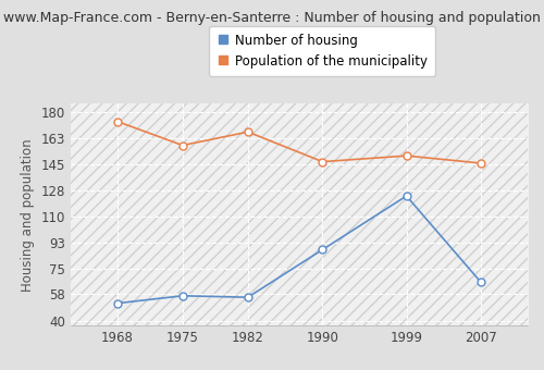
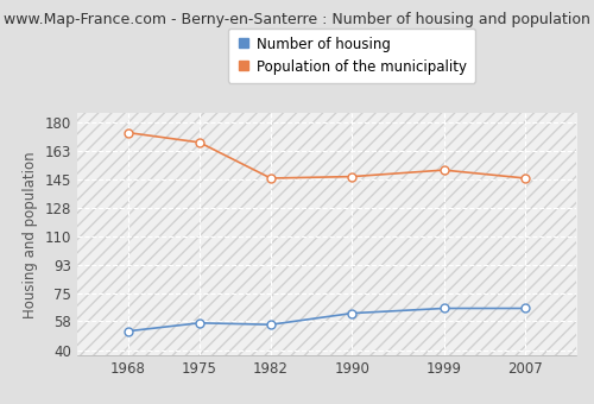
Population of the municipality/1975: 158 -> 168
Population of the municipality/1982: 167 -> 146
Number of housing/1990: 88 -> 63
Number of housing/1999: 124 -> 66
